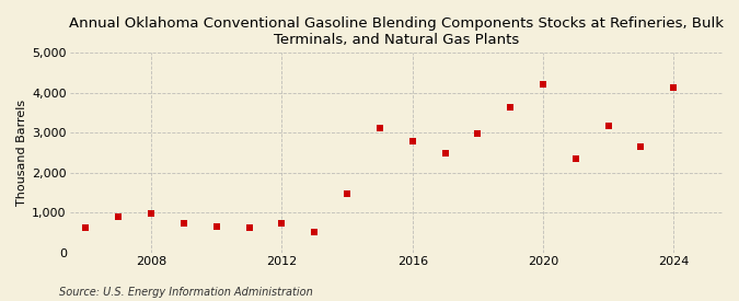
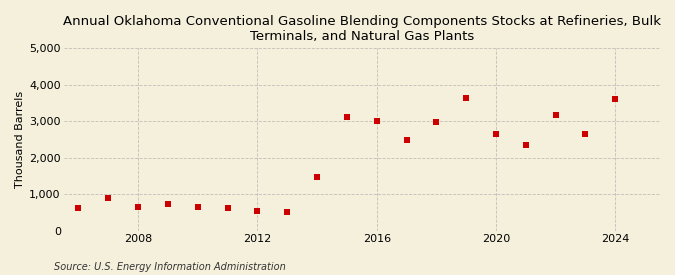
2008: 970 -> 650
2012: 720 -> 550
2016: 2,800 -> 3,000
2020: 4,220 -> 2,650
2024: 4,120 -> 3,600
